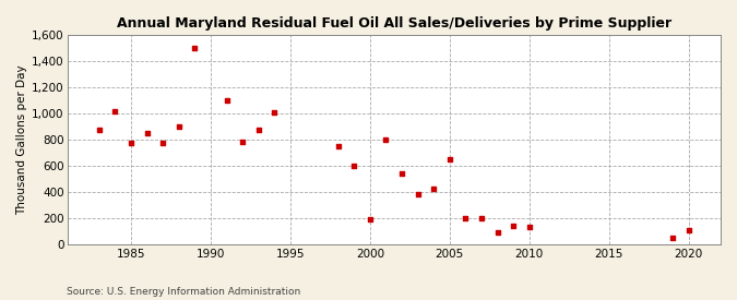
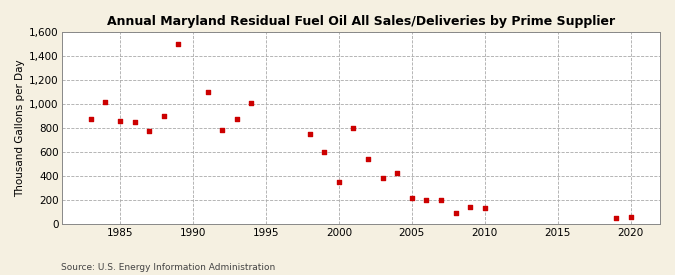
1985: 770 -> 860
2000: 190 -> 350
2005: 650 -> 220
2020: 110 -> 60
